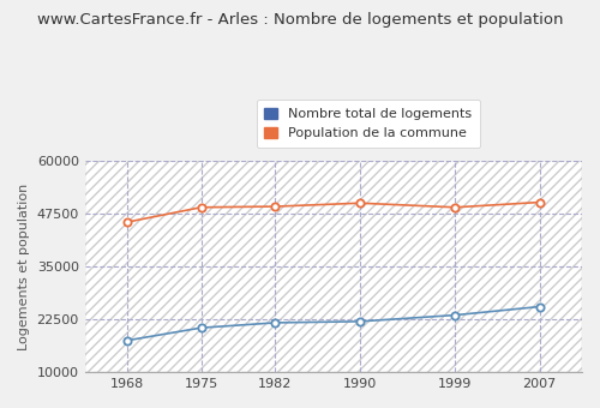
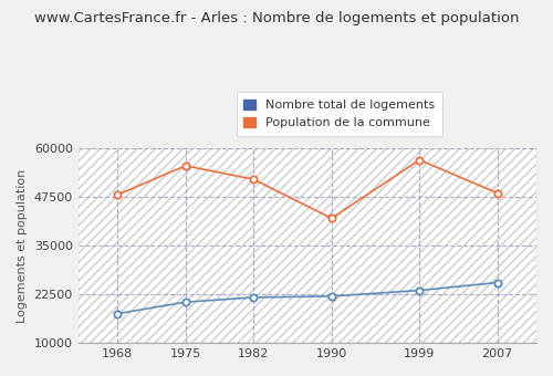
Population de la commune/1968: 45500 -> 48000
Population de la commune/1975: 49000 -> 55500
Population de la commune/1982: 49200 -> 52000
Population de la commune/1990: 50000 -> 42000
Population de la commune/1999: 49000 -> 57000
Population de la commune/2007: 50200 -> 48500
